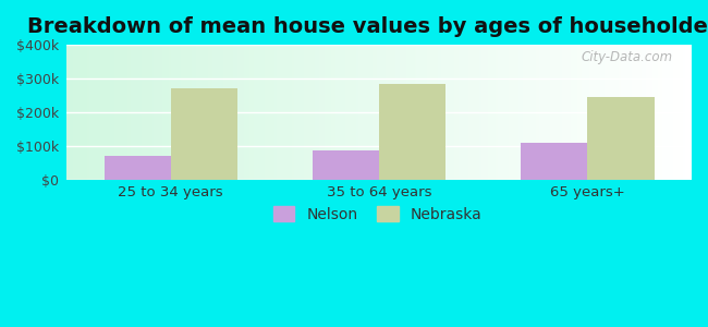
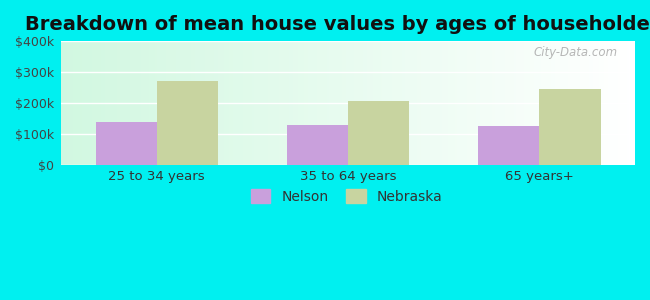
Nelson/25 to 34 years: $72k -> $140k
Nelson/35 to 64 years: $88k -> $130k
Nebraska/35 to 64 years: $285k -> $205k
Nelson/65 years+: $108k -> $125k
